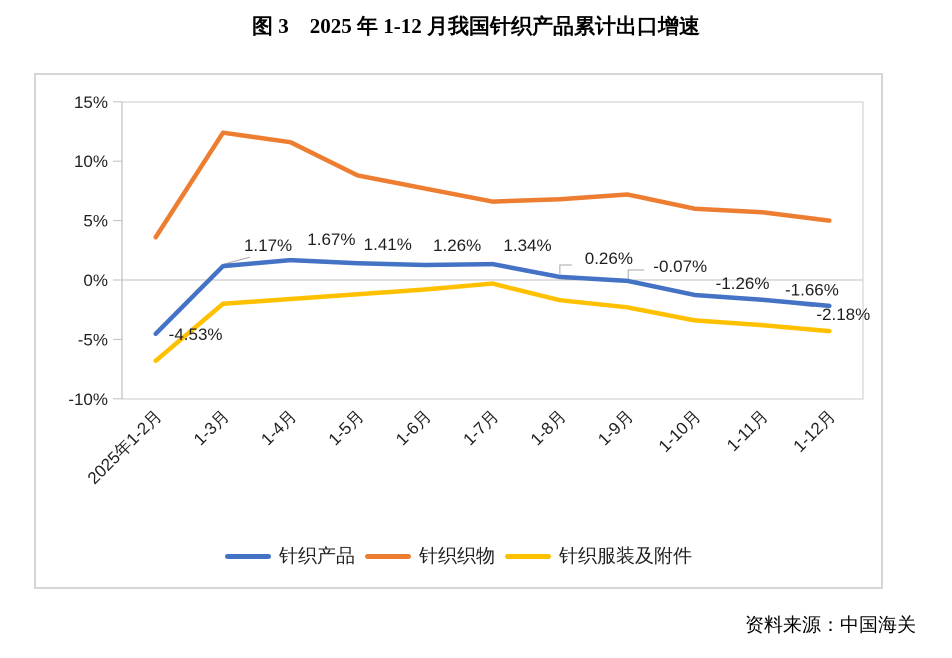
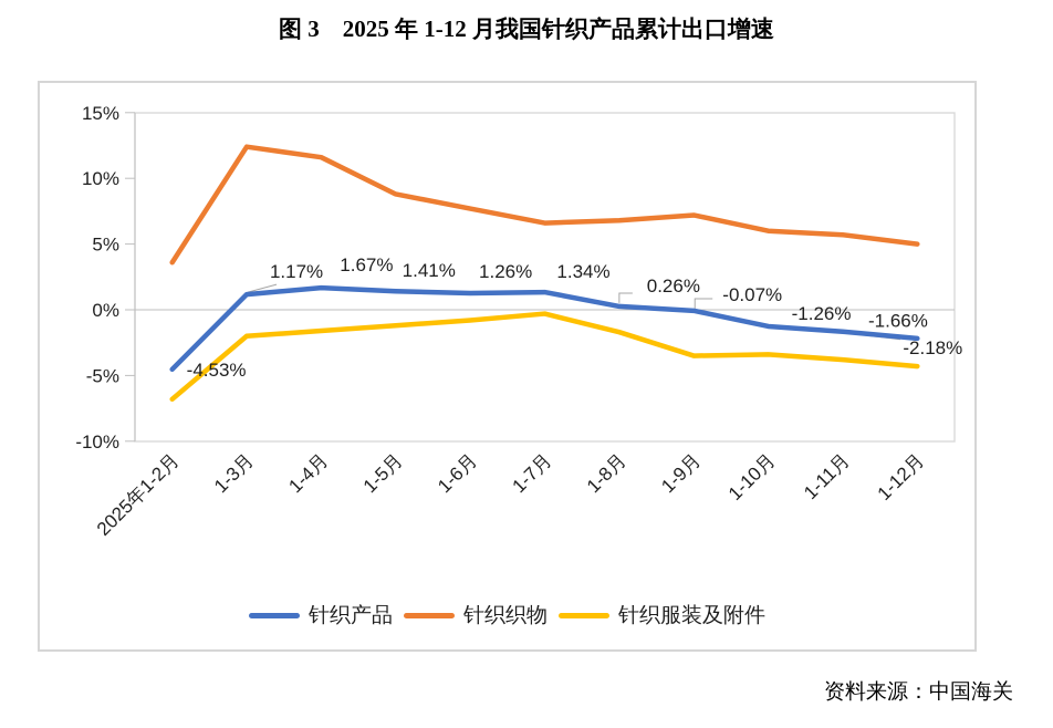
针织服装及附件/1-9月: -2.3% -> -3.5%
